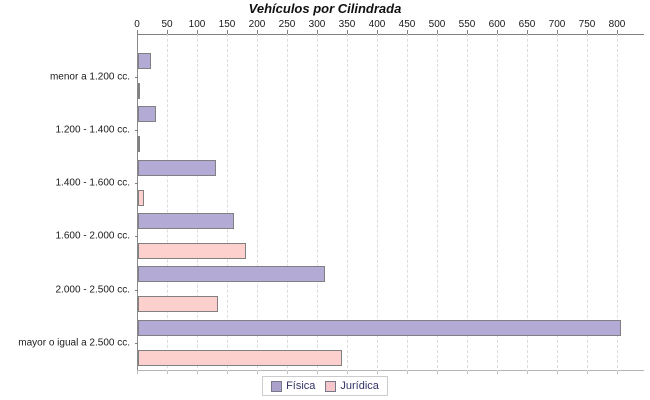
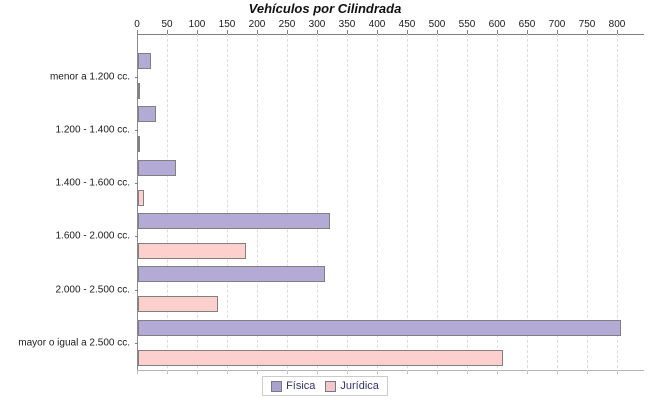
Física/1.400 - 1.600 cc.: 130 -> 60
Física/1.600 - 2.000 cc.: 160 -> 320
Jurídica/mayor o igual a 2.500 cc.: 340 -> 610
